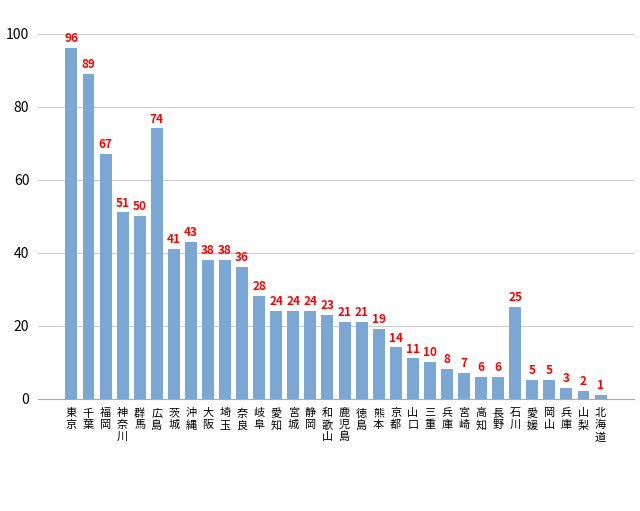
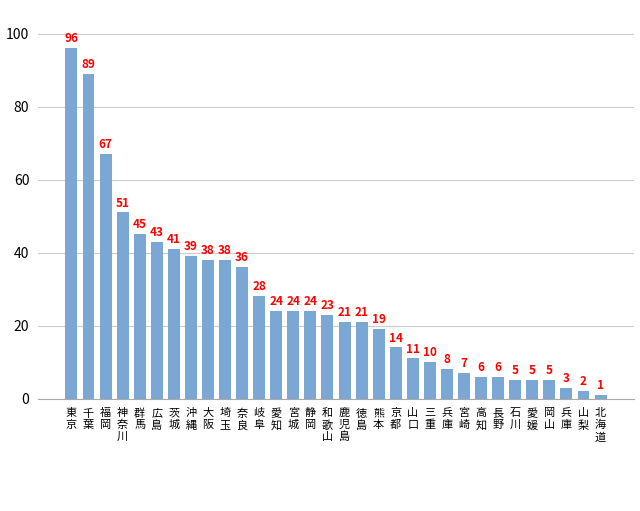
群 馬: 50 -> 45
広 島: 74 -> 43
沖 縄: 43 -> 39
石 川: 25 -> 5
